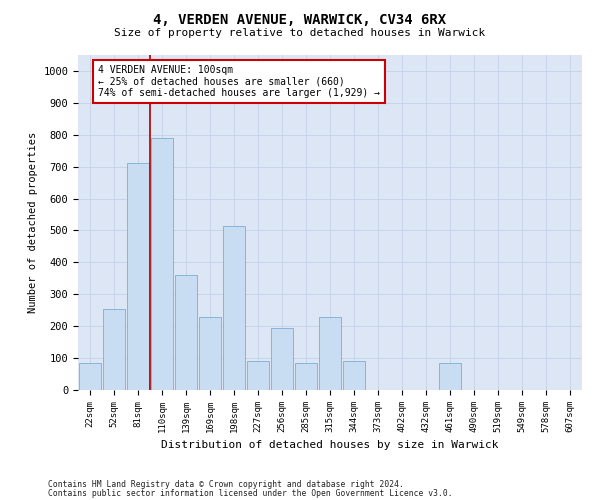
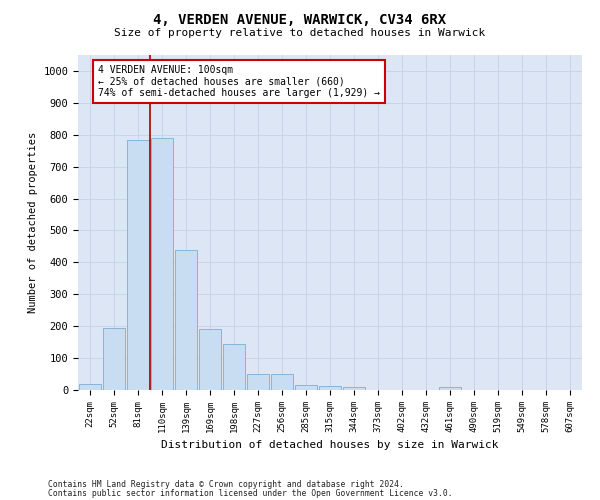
22sqm: 85 -> 18
52sqm: 255 -> 195
81sqm: 710 -> 785
139sqm: 360 -> 440
169sqm: 230 -> 190
198sqm: 515 -> 145
227sqm: 90 -> 50
256sqm: 195 -> 50
285sqm: 85 -> 15
315sqm: 230 -> 12
344sqm: 90 -> 10
461sqm: 85 -> 8
